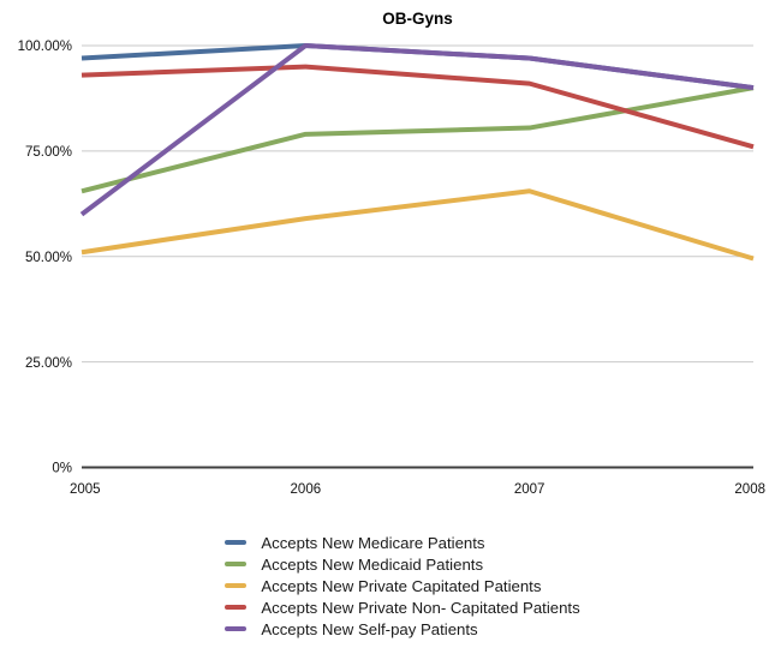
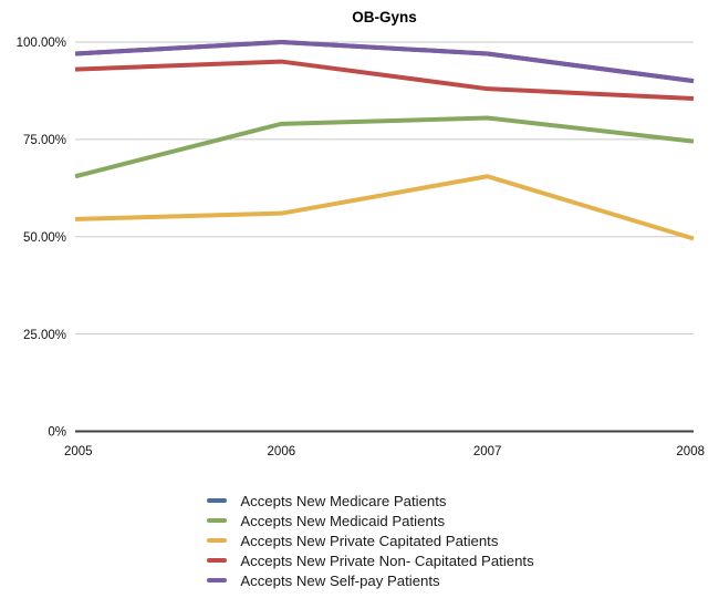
Accepts New Private Capitated Patients/2005: 51% -> 54%
Accepts New Self-pay Patients/2005: 60% -> 97%
Accepts New Private Capitated Patients/2006: 59% -> 56%
Accepts New Private Non- Capitated Patients/2007: 91% -> 88%
Accepts New Medicaid Patients/2008: 90% -> 74%
Accepts New Private Non- Capitated Patients/2008: 76% -> 86%
